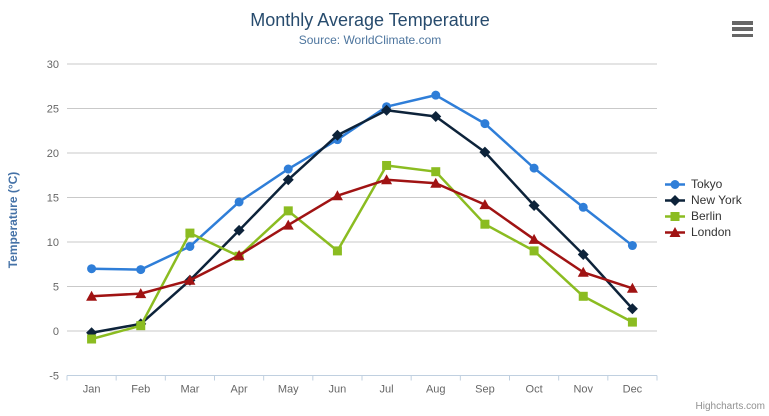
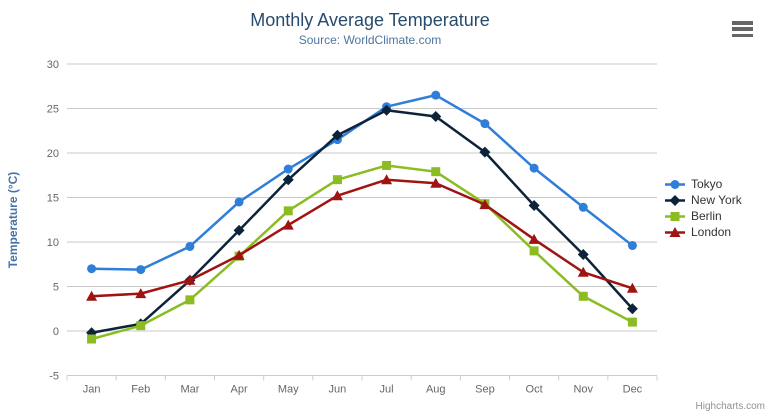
Berlin/Mar: 11 -> 4
Berlin/Jun: 9 -> 17
Berlin/Sep: 12 -> 14
